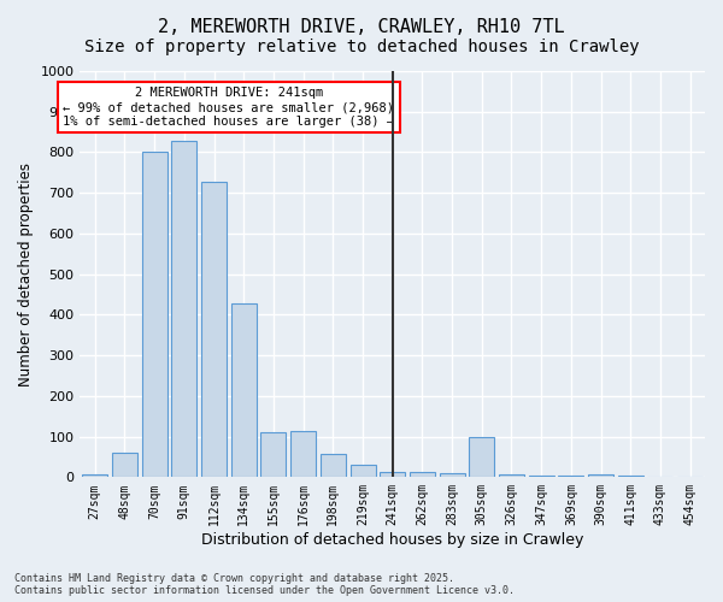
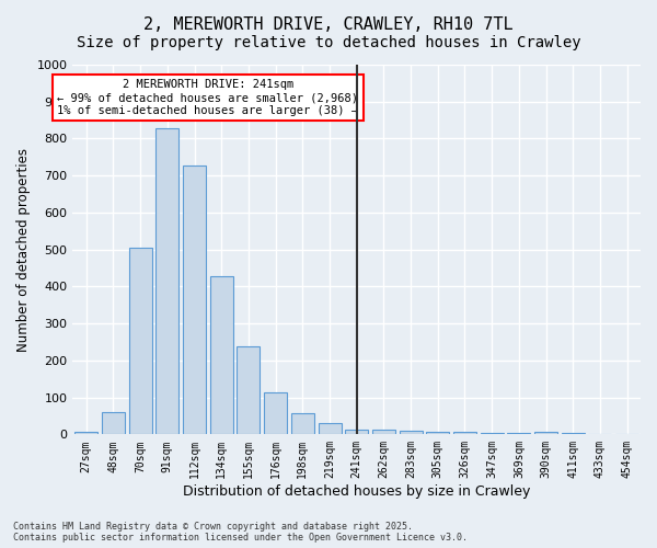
70sqm: 800 -> 505
155sqm: 110 -> 238
305sqm: 100 -> 8
